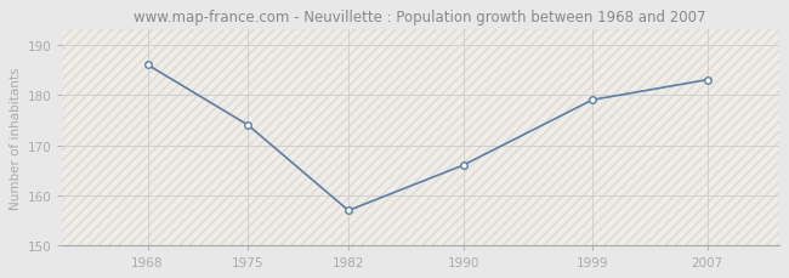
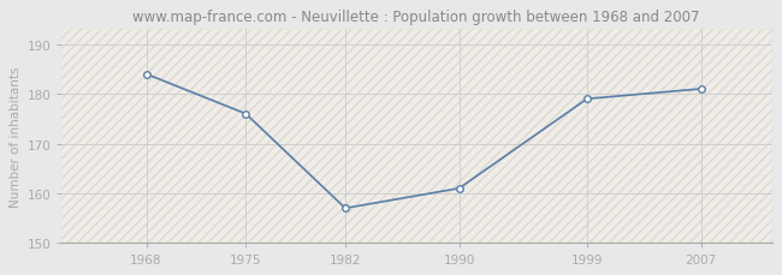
1968: 186 -> 184
1975: 174 -> 176
1990: 166 -> 161
2007: 183 -> 181
